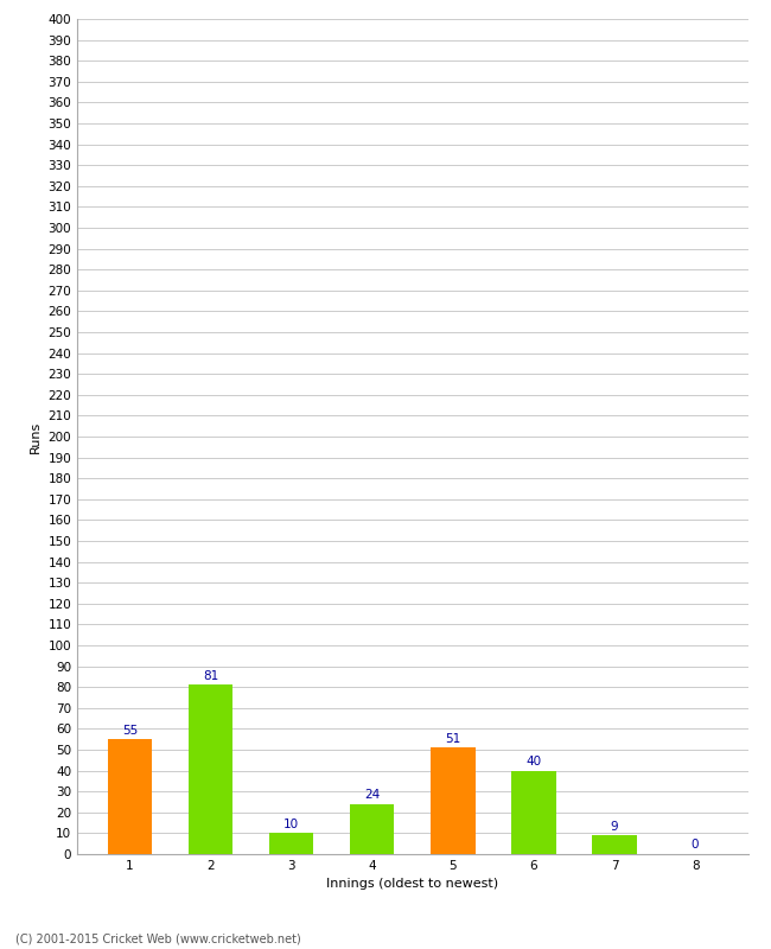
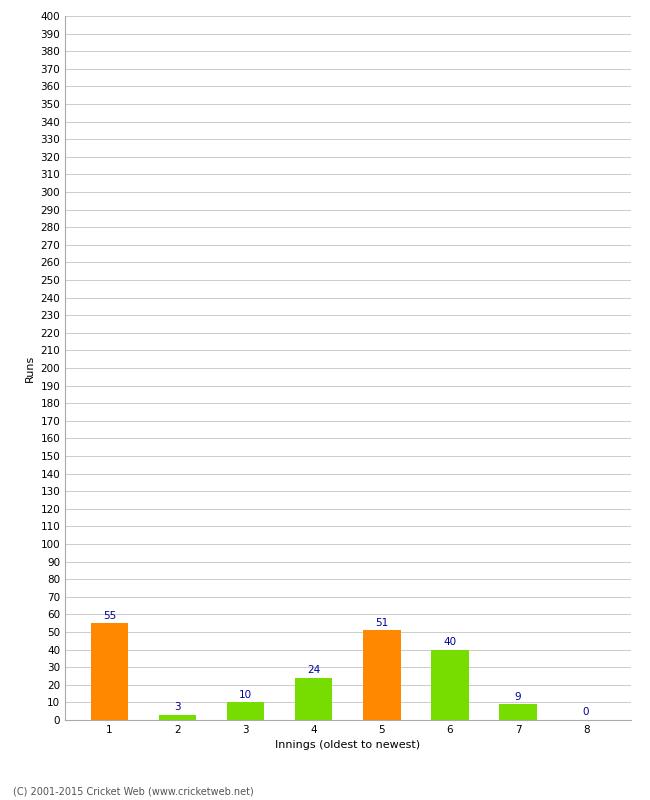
2: 81 -> 3
